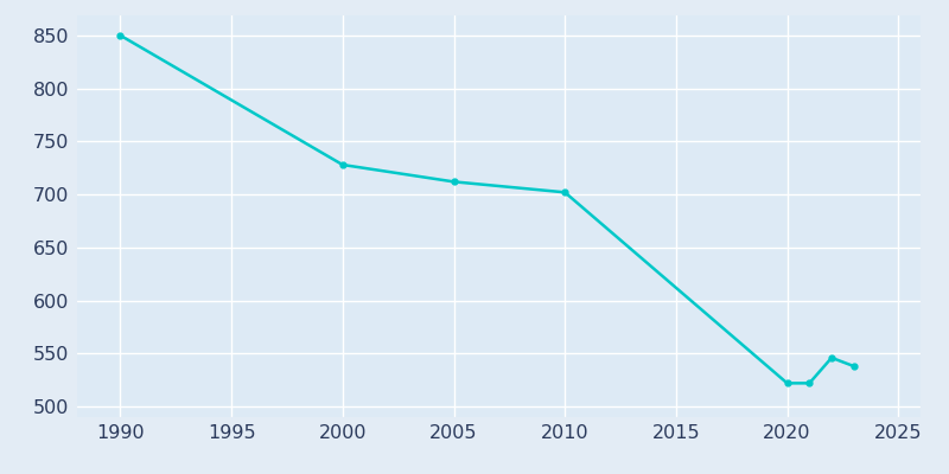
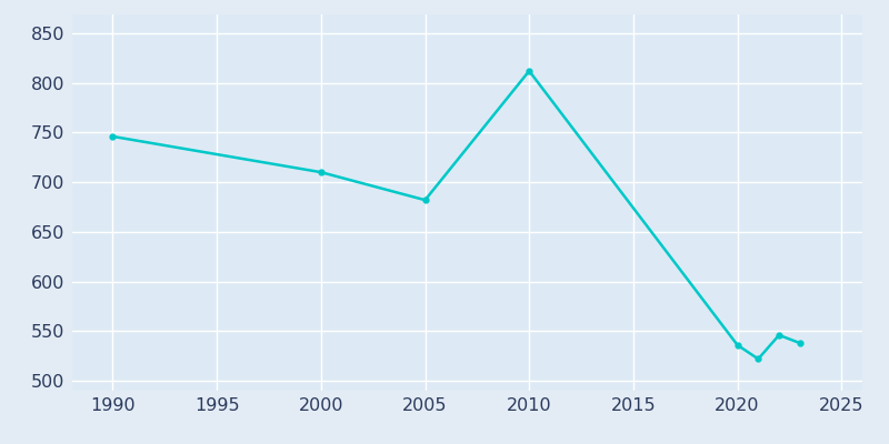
1990: 850 -> 746
2000: 728 -> 710
2005: 712 -> 682
2010: 702 -> 812
2020: 522 -> 536
